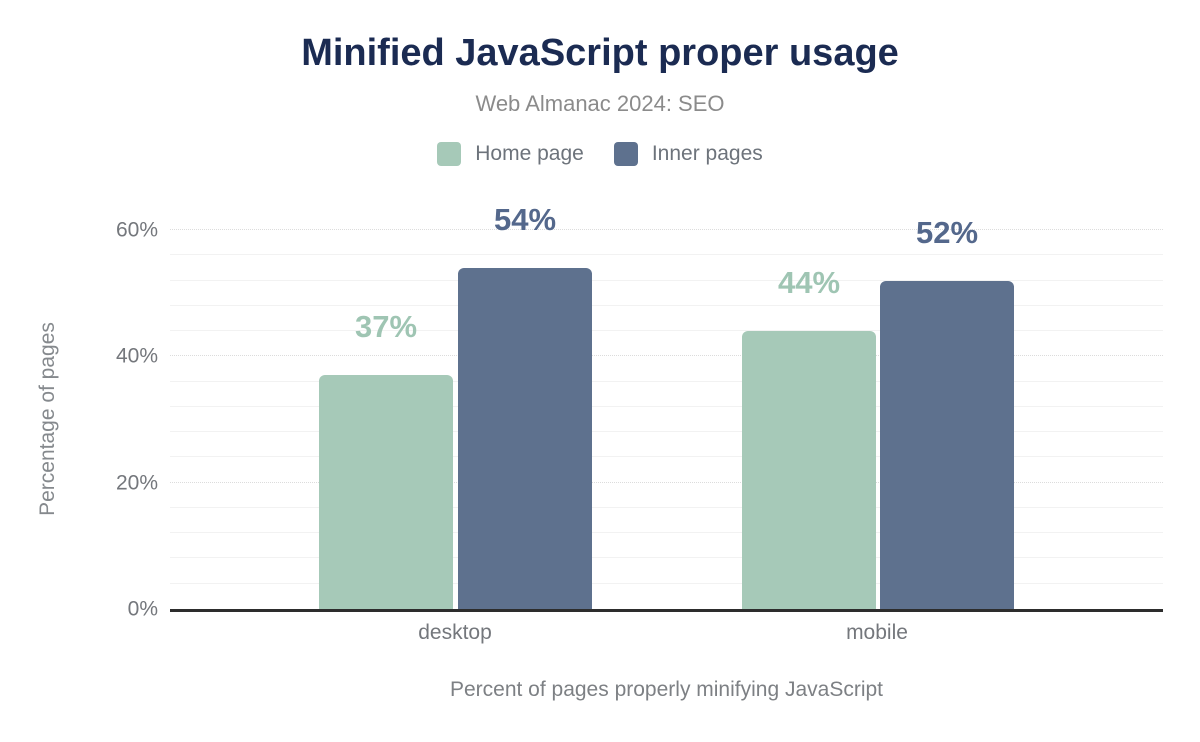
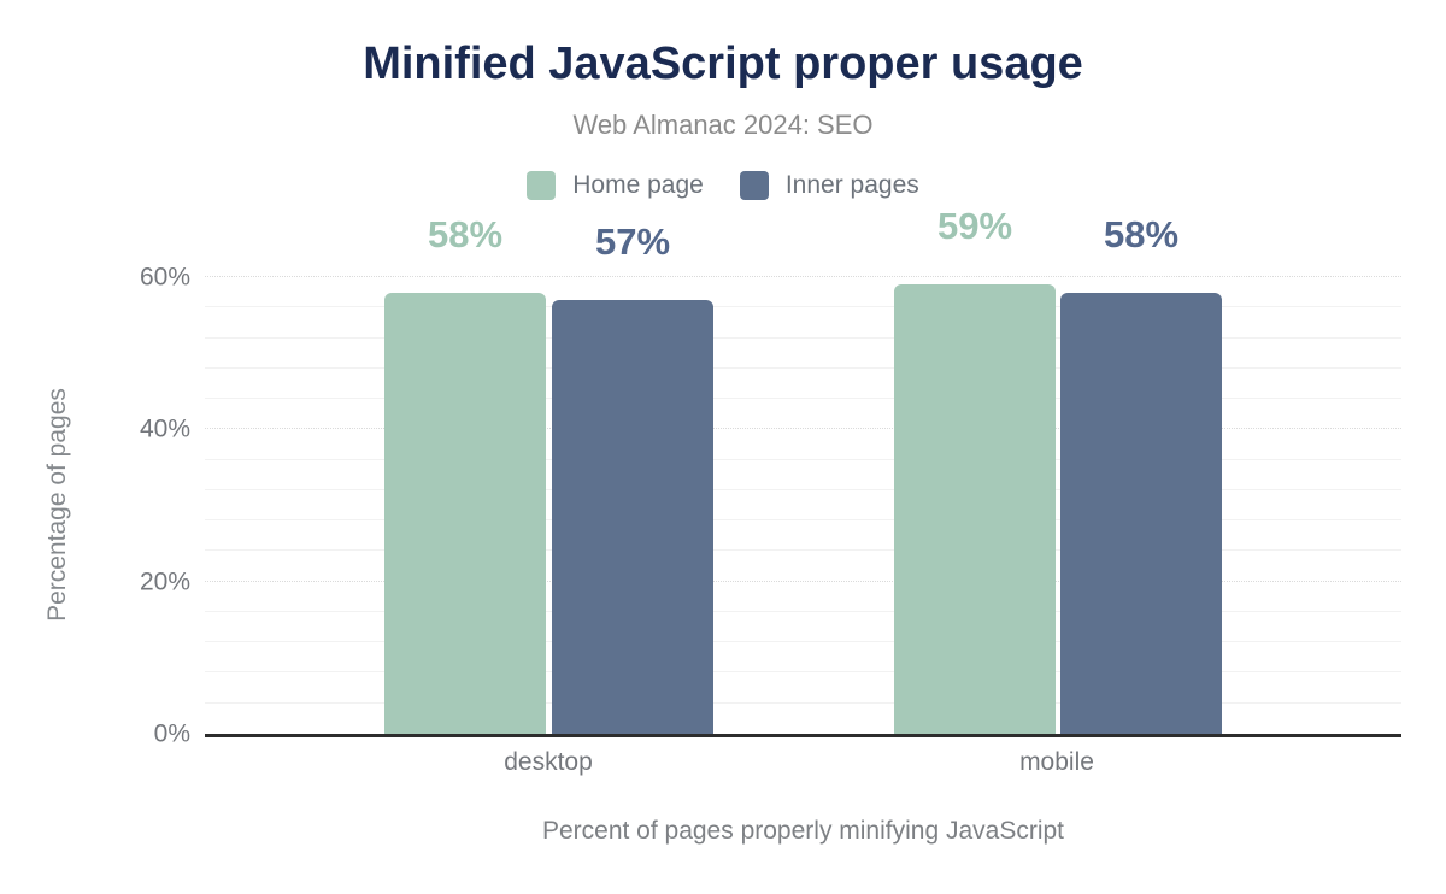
Home page/desktop: 37% -> 58%
Inner pages/desktop: 54% -> 57%
Home page/mobile: 44% -> 59%
Inner pages/mobile: 52% -> 58%
